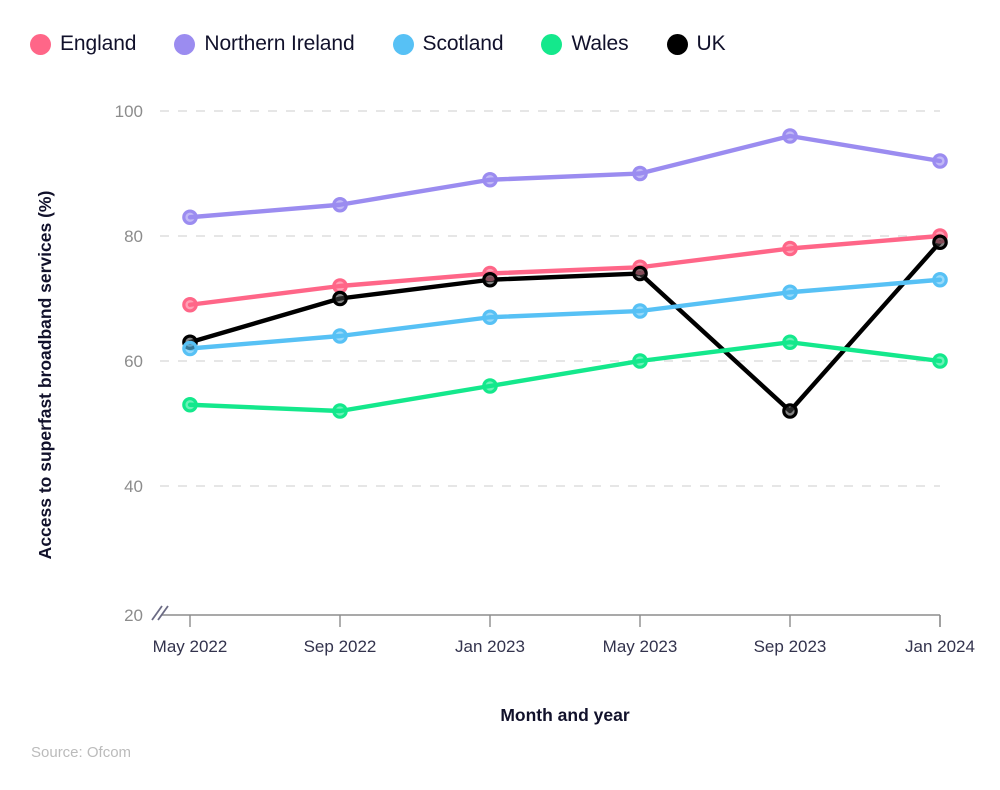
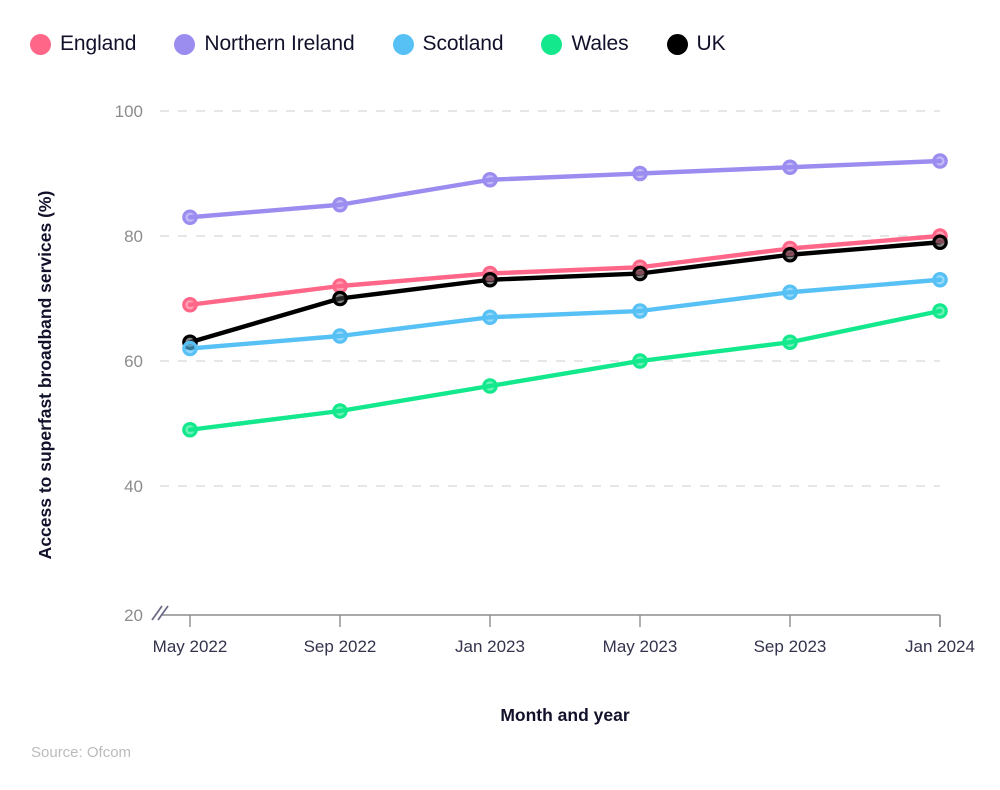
Wales/May 2022: 53 -> 49
Northern Ireland/Sep 2023: 96 -> 91
UK/Sep 2023: 52 -> 77
Wales/Jan 2024: 60 -> 68
